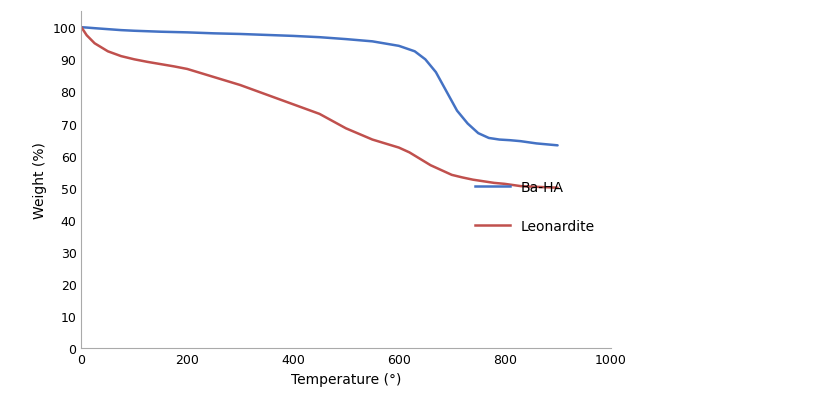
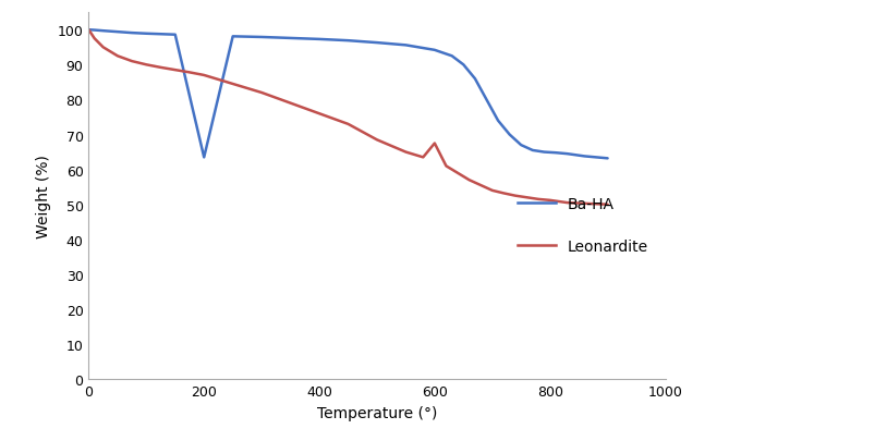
Ba-HA/200: 98.4 -> 63.5
Leonardite/600: 62.5 -> 67.5
